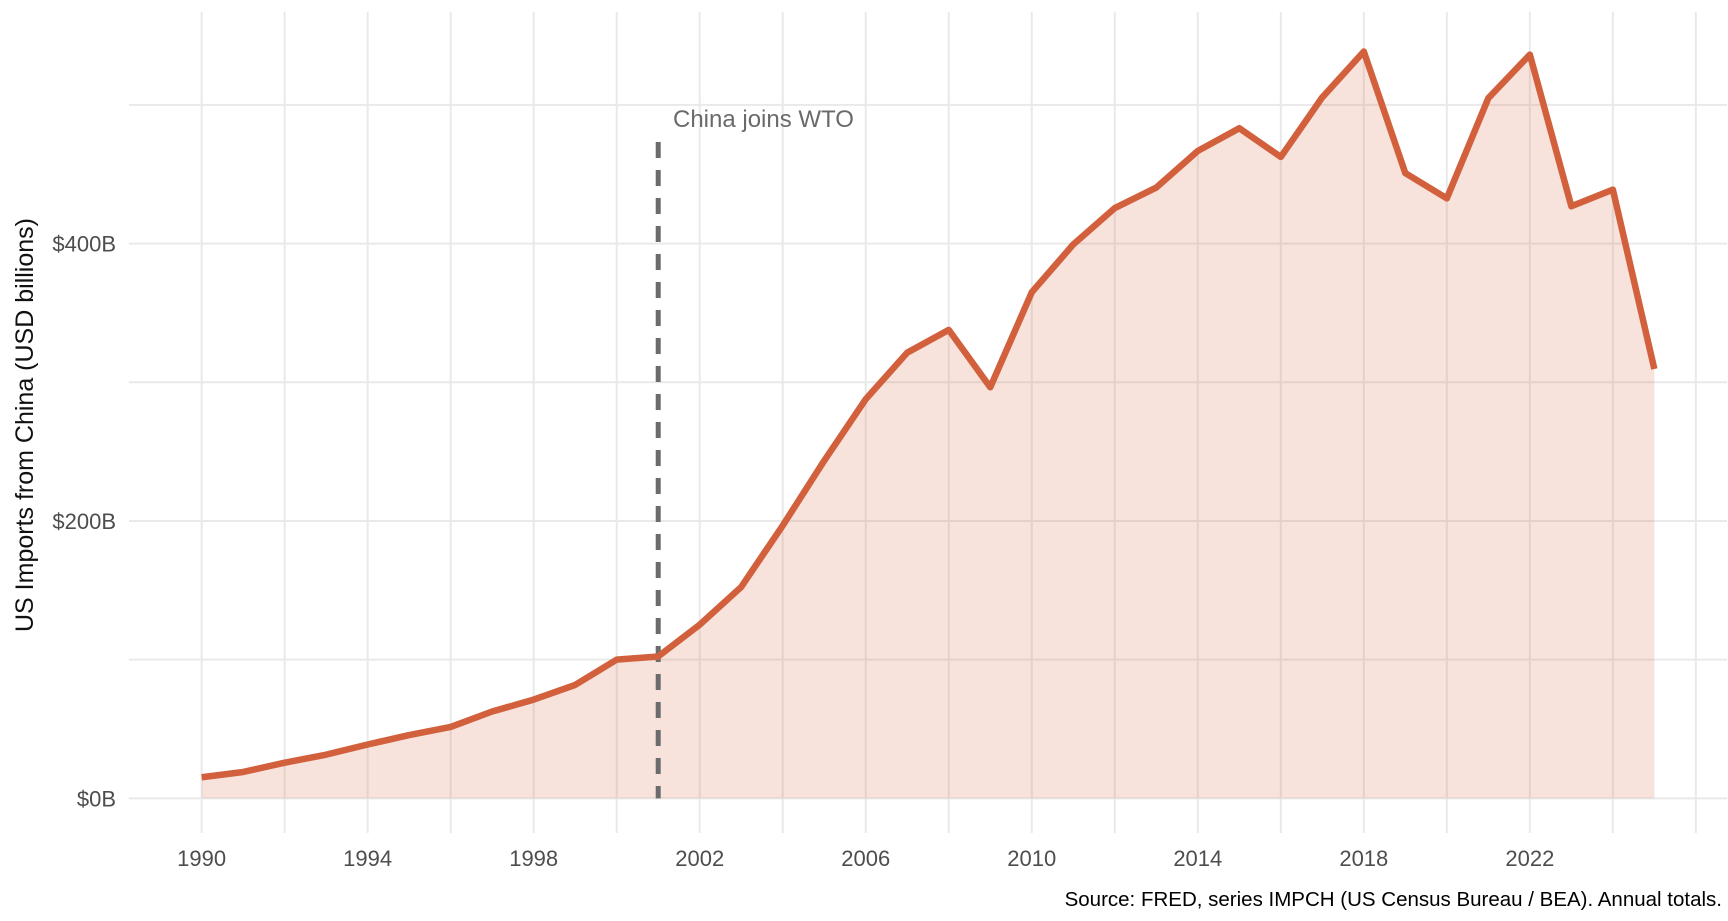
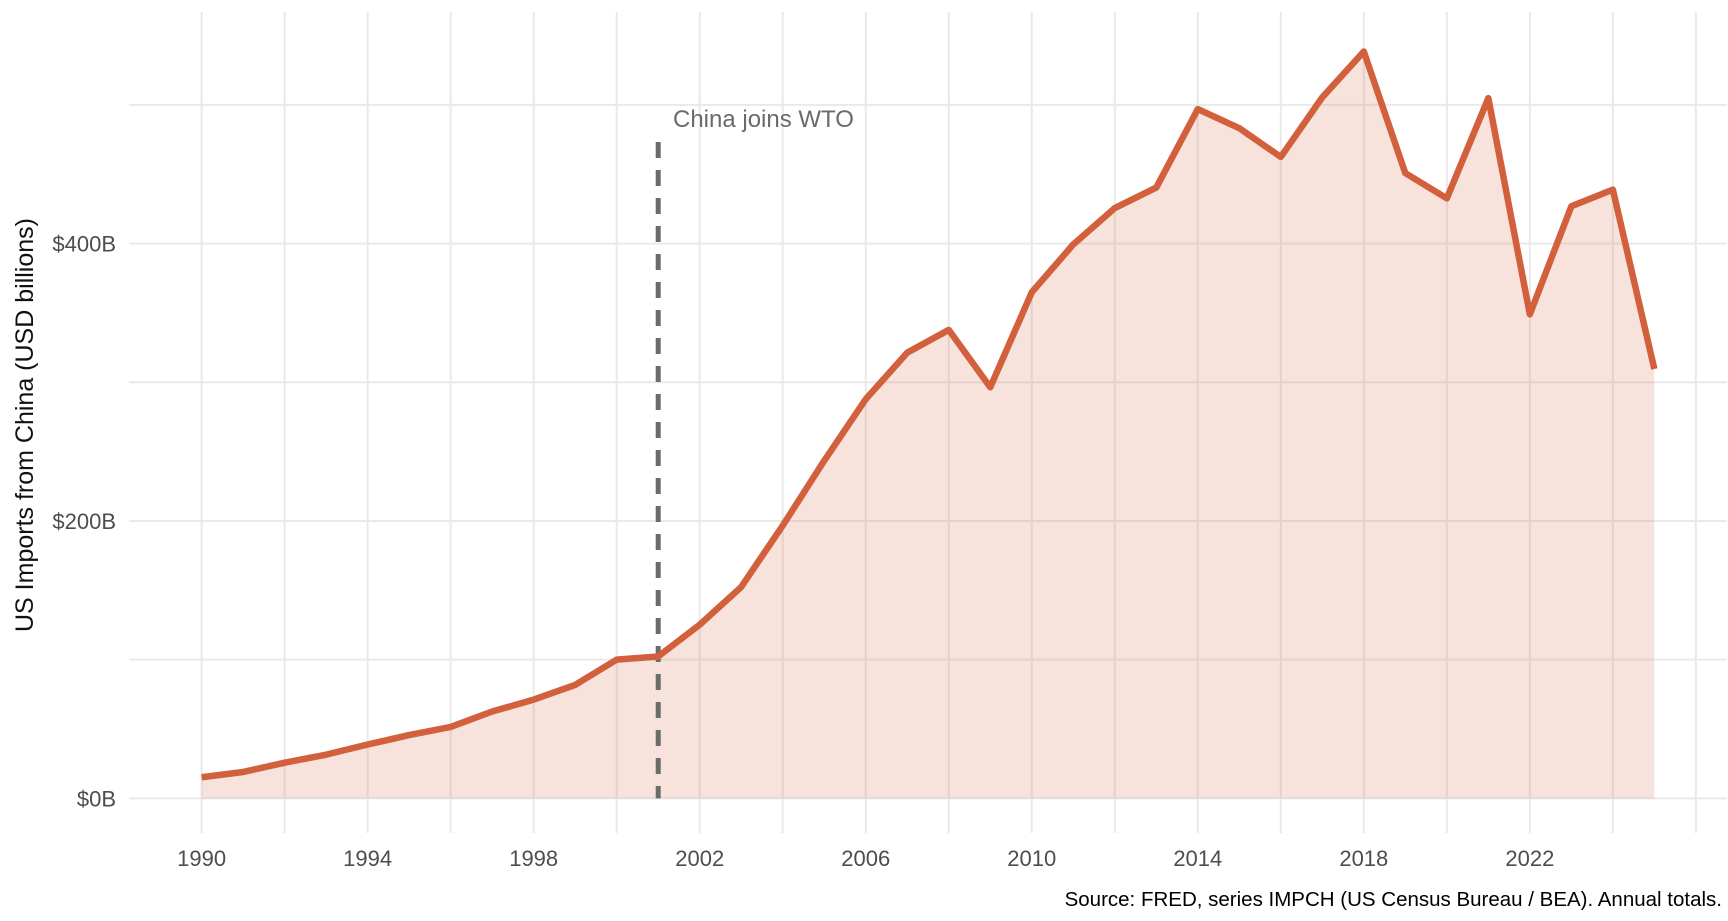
2014: $467B -> $497B
2022: $536B -> $349B
